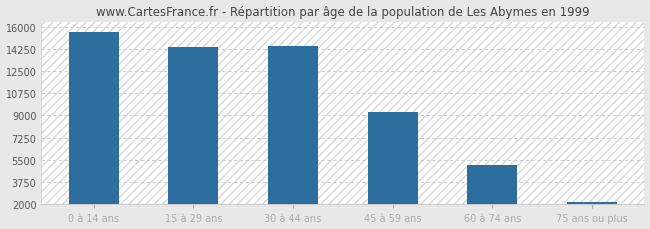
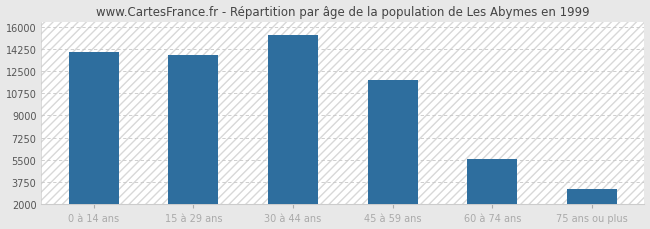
0 à 14 ans: 15600 -> 14000
15 à 29 ans: 14400 -> 13800
30 à 44 ans: 14400 -> 15300
45 à 59 ans: 9300 -> 11800
60 à 74 ans: 5100 -> 5600
75 ans ou plus: 2200 -> 3200
